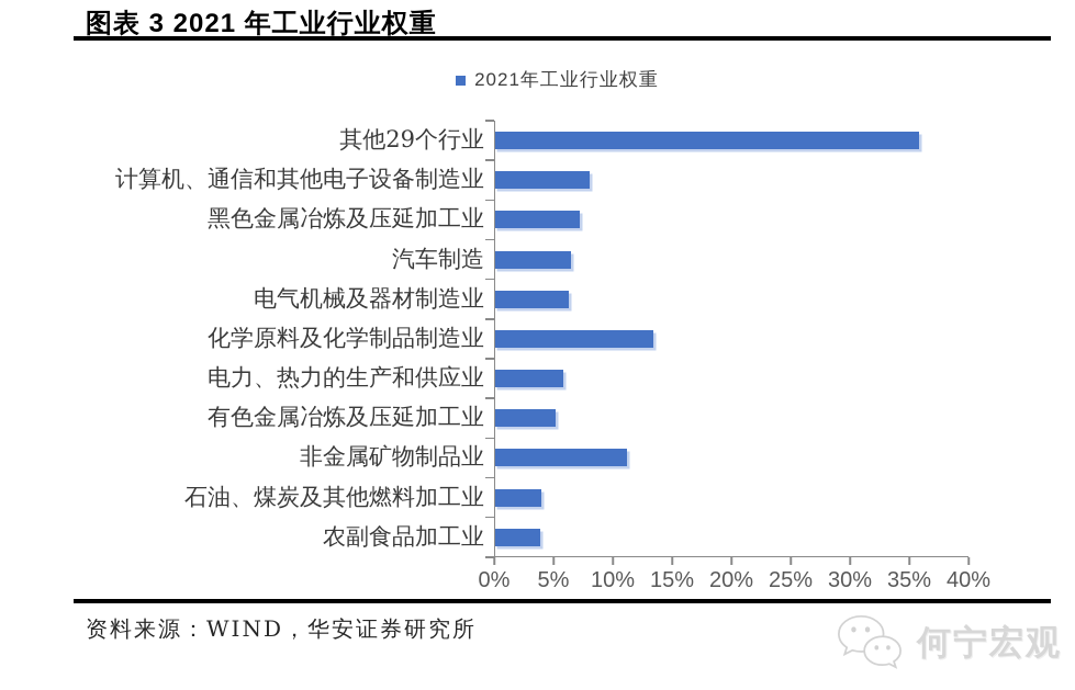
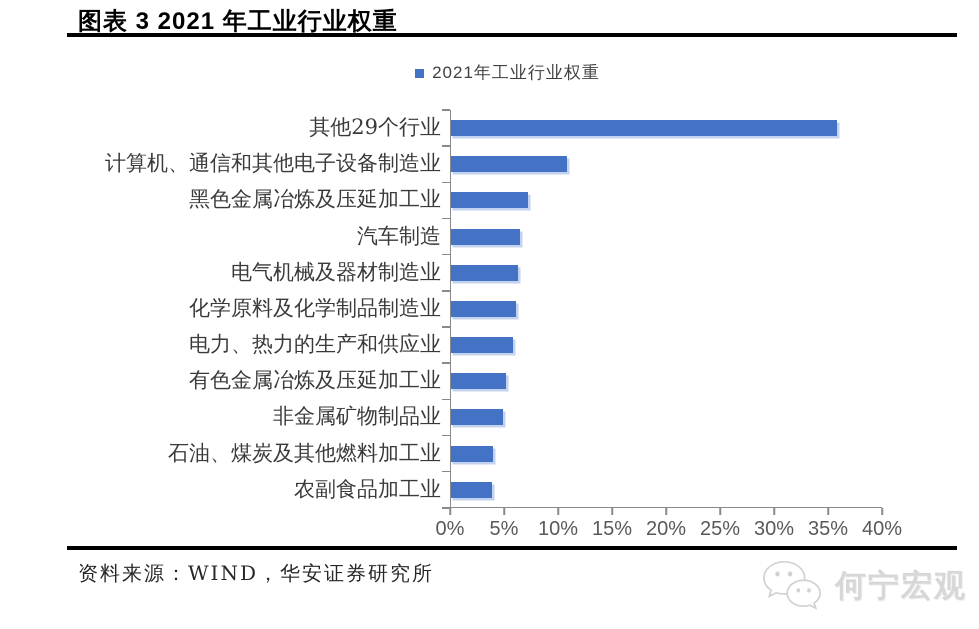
计算机、通信和其他电子设备制造业: 8.1% -> 10.8%
化学原料及化学制品制造业: 13.4% -> 6.1%
非金属矿物制品业: 11.2% -> 4.9%
